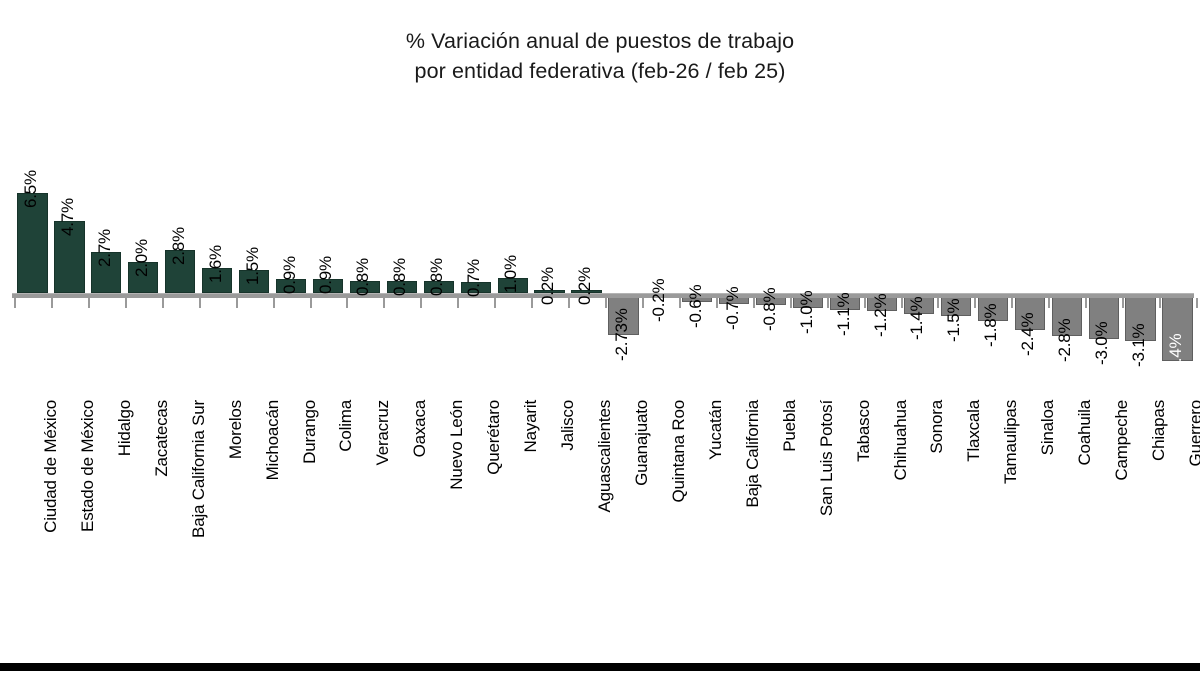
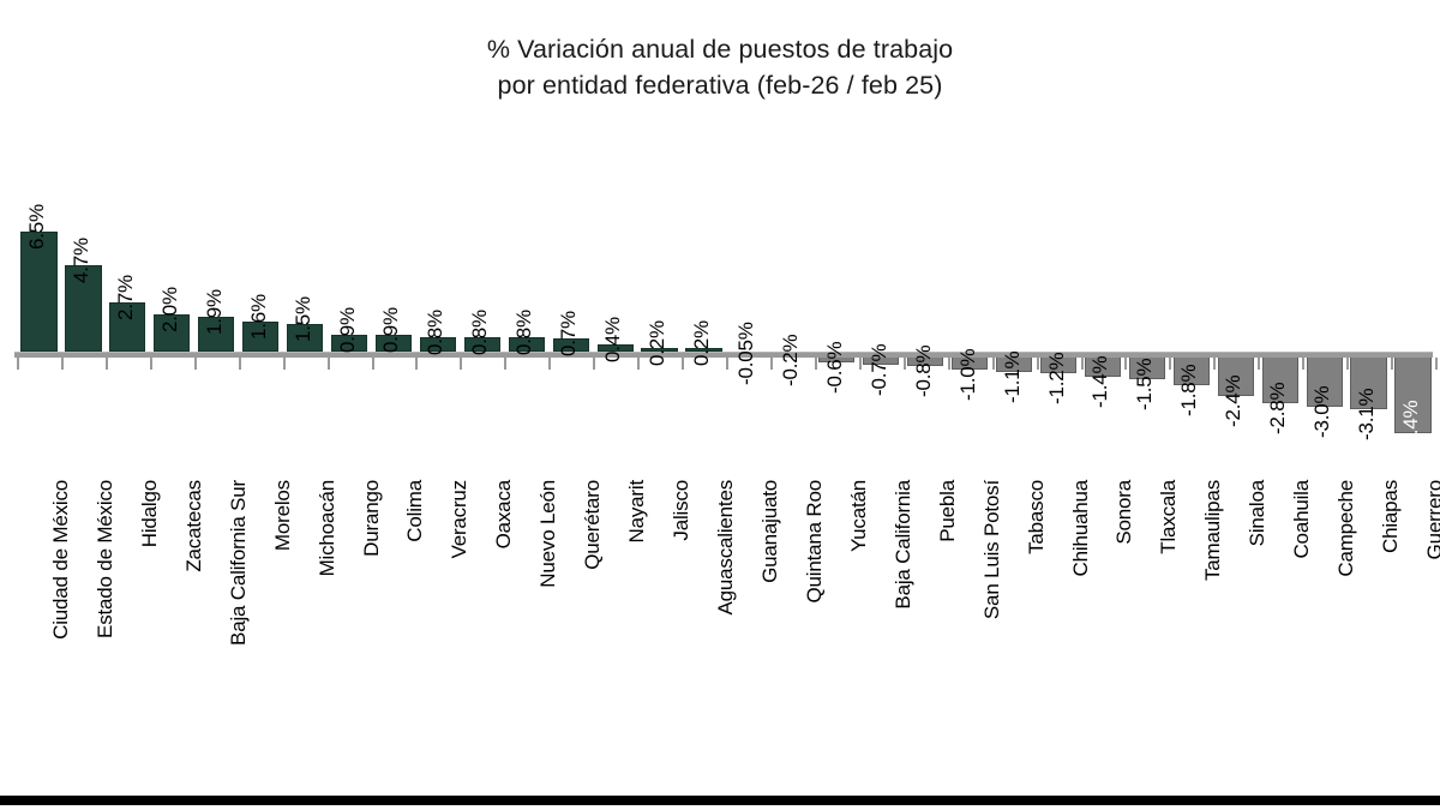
Baja California Sur: 2.8% -> 1.9%
Nayarit: 1.0% -> 0.4%
Guanajuato: -2.73% -> -0.05%
